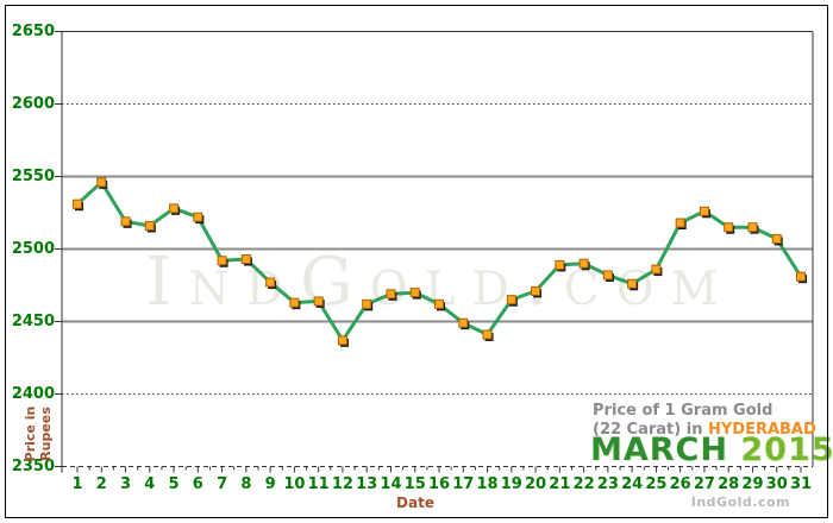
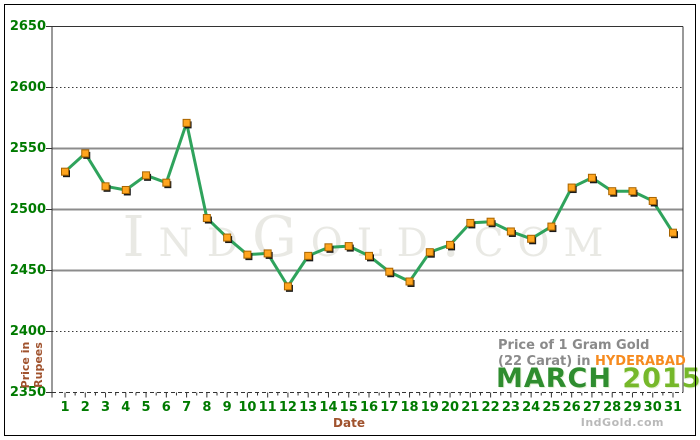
7: 2492 -> 2571
